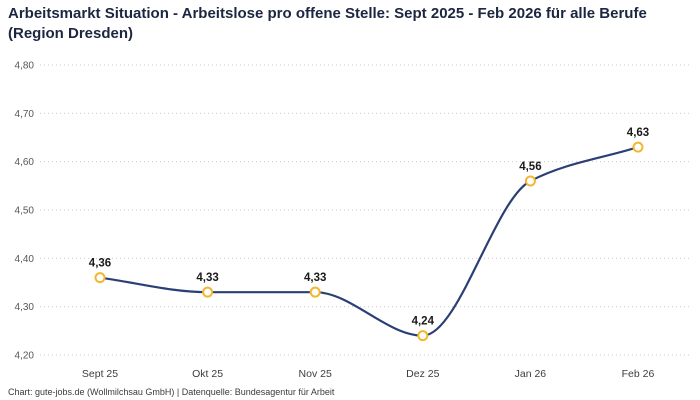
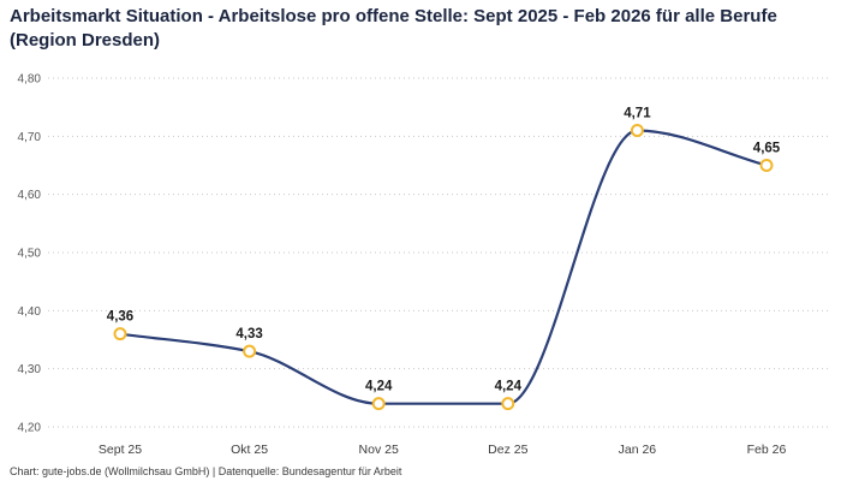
Nov 25: 4,33 -> 4,24
Jan 26: 4,56 -> 4,71
Feb 26: 4,63 -> 4,65
